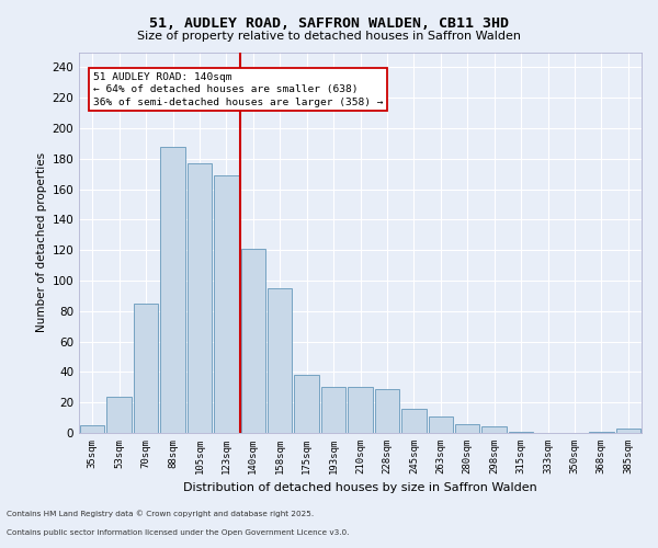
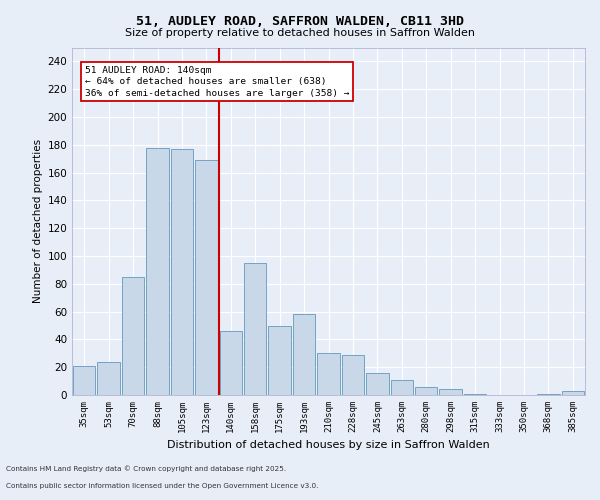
35sqm: 5 -> 21
88sqm: 188 -> 178
140sqm: 121 -> 46
175sqm: 38 -> 50
193sqm: 30 -> 58
